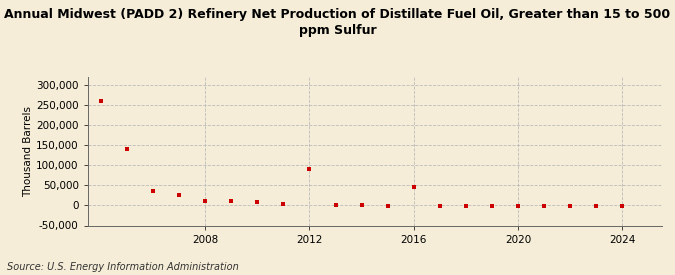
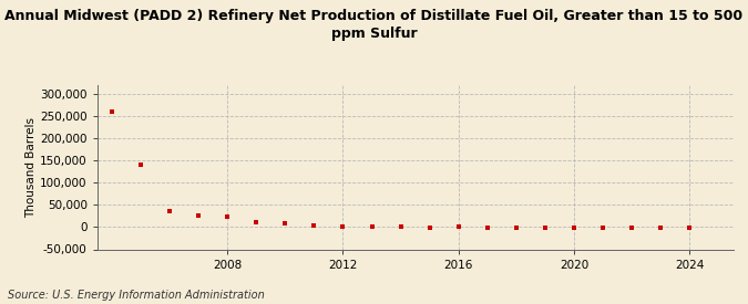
2008: 10,000 -> 23,000
2012: 90,000 -> 2,000
2016: 45,000 -> 1,000
